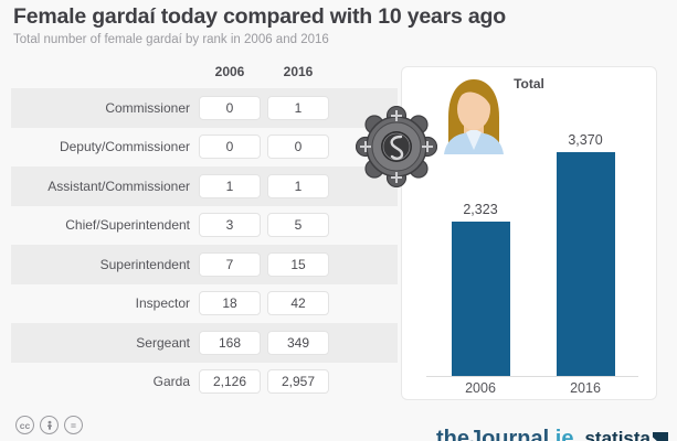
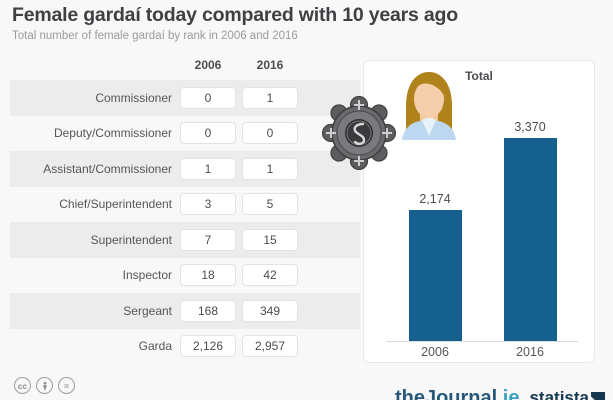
2006: 2,323 -> 2,174
